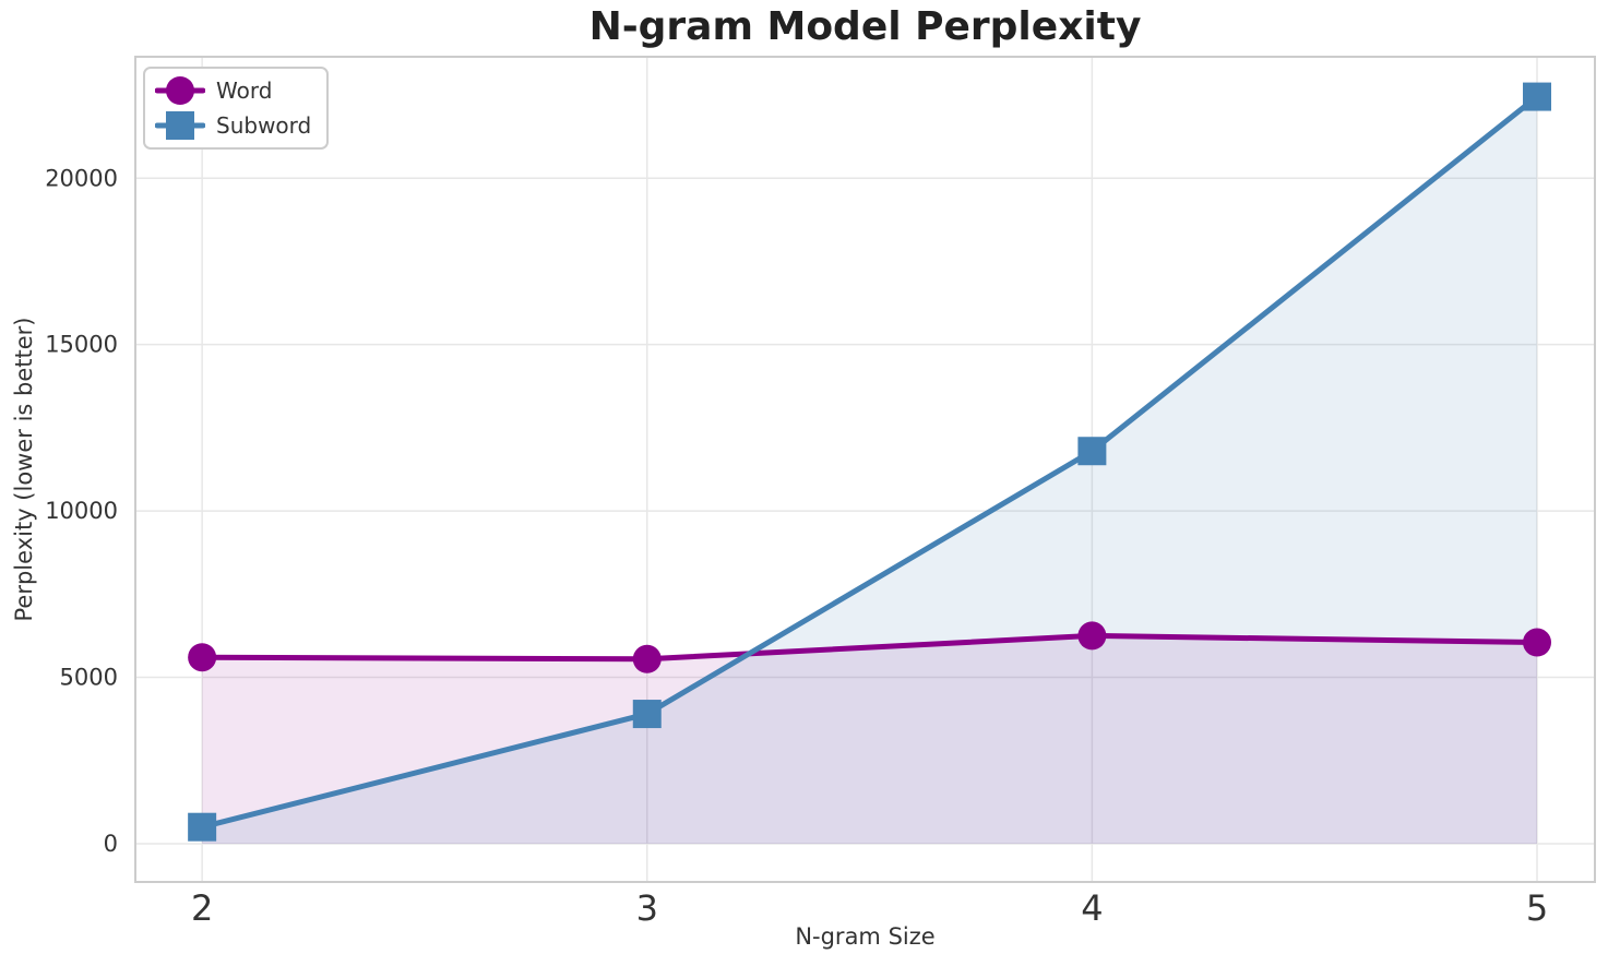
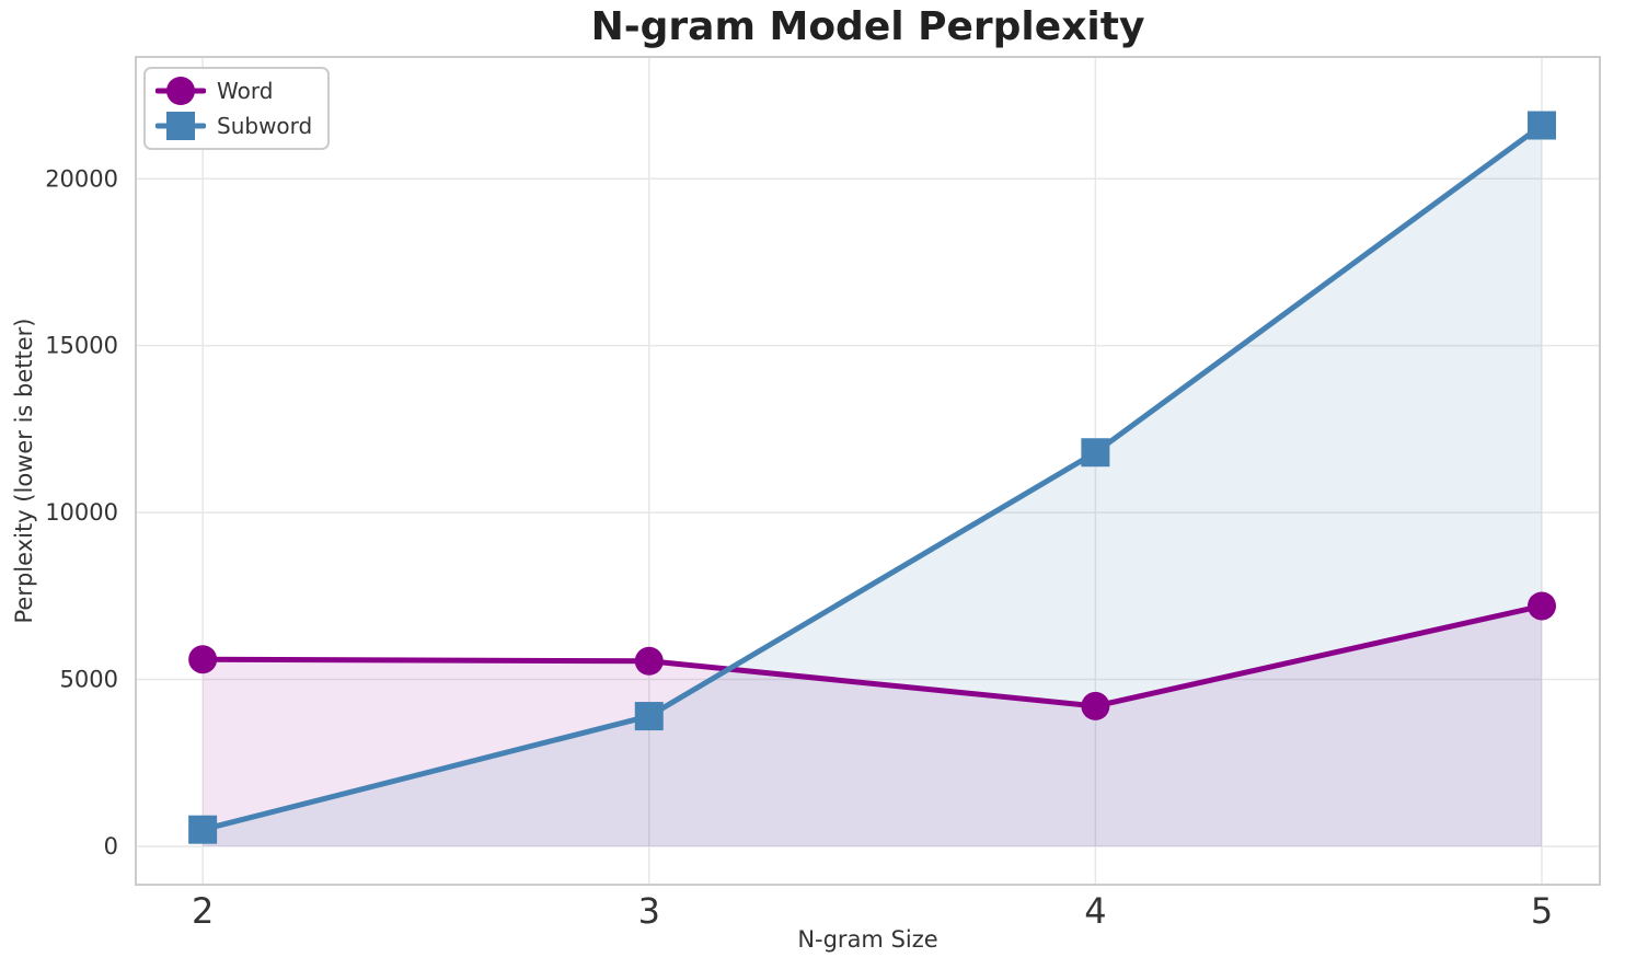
Word/4: 6200 -> 4200
Word/5: 6000 -> 7200
Subword/5: 22400 -> 21600
